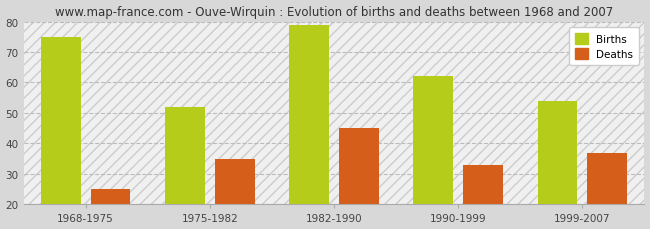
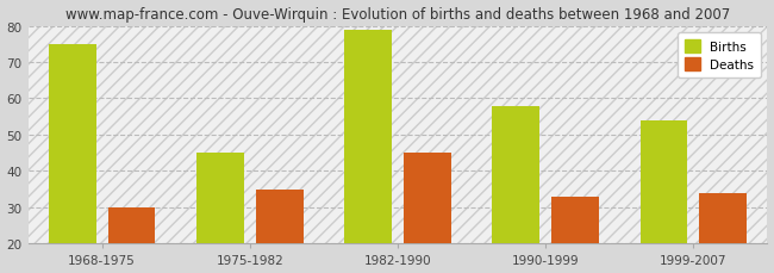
Deaths/1968-1975: 25 -> 30
Births/1975-1982: 52 -> 45
Births/1990-1999: 62 -> 58
Deaths/1999-2007: 37 -> 34
